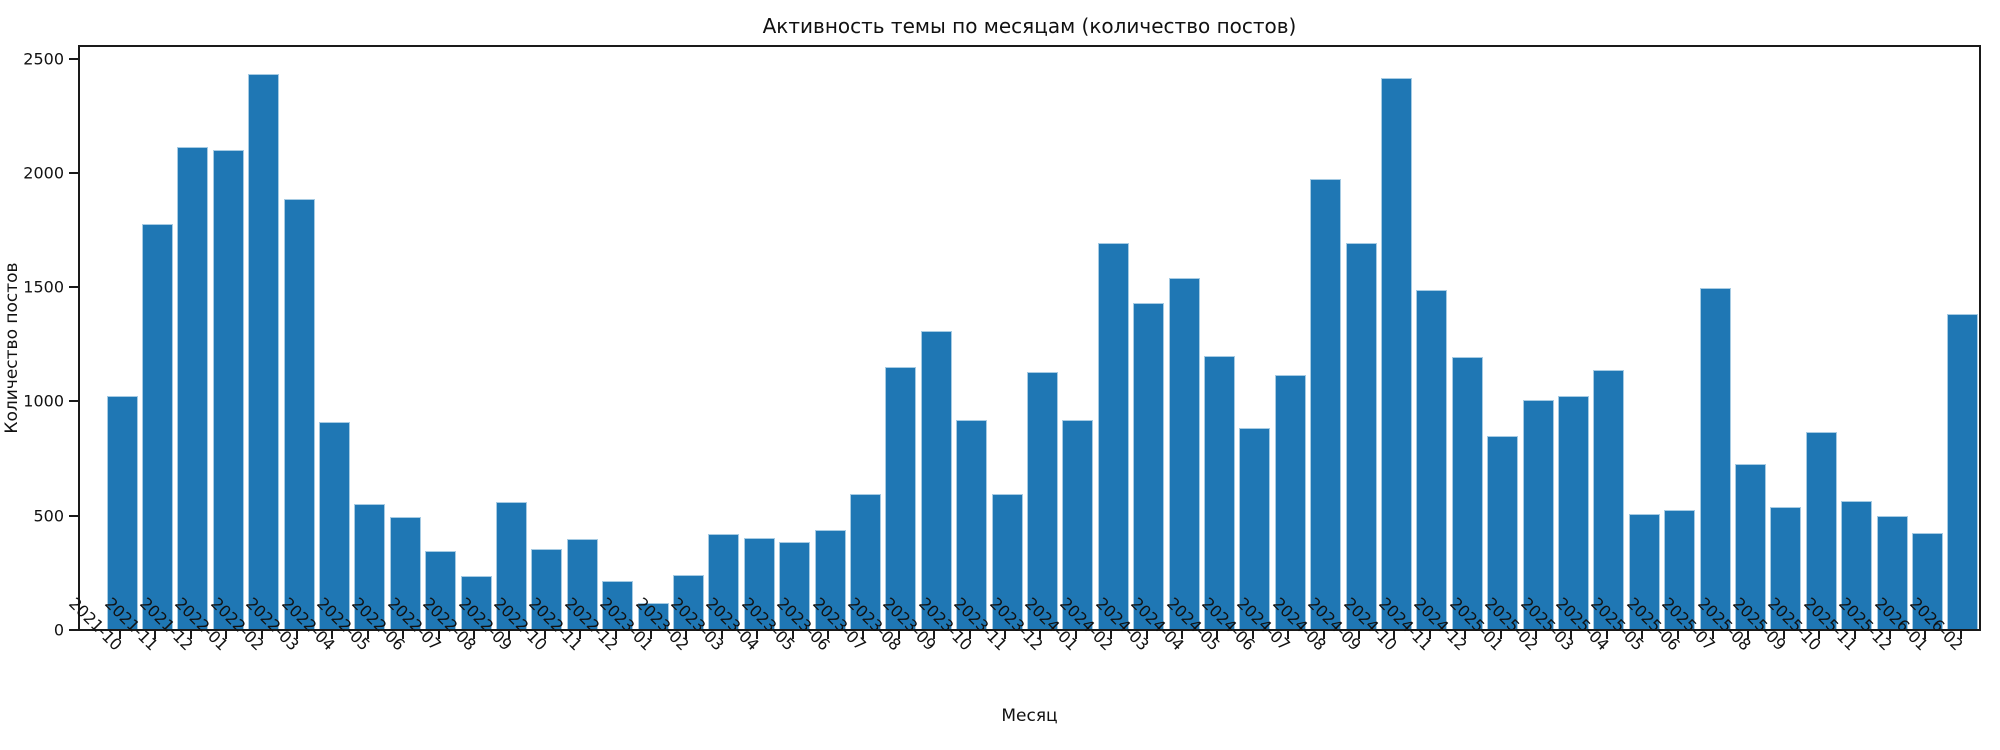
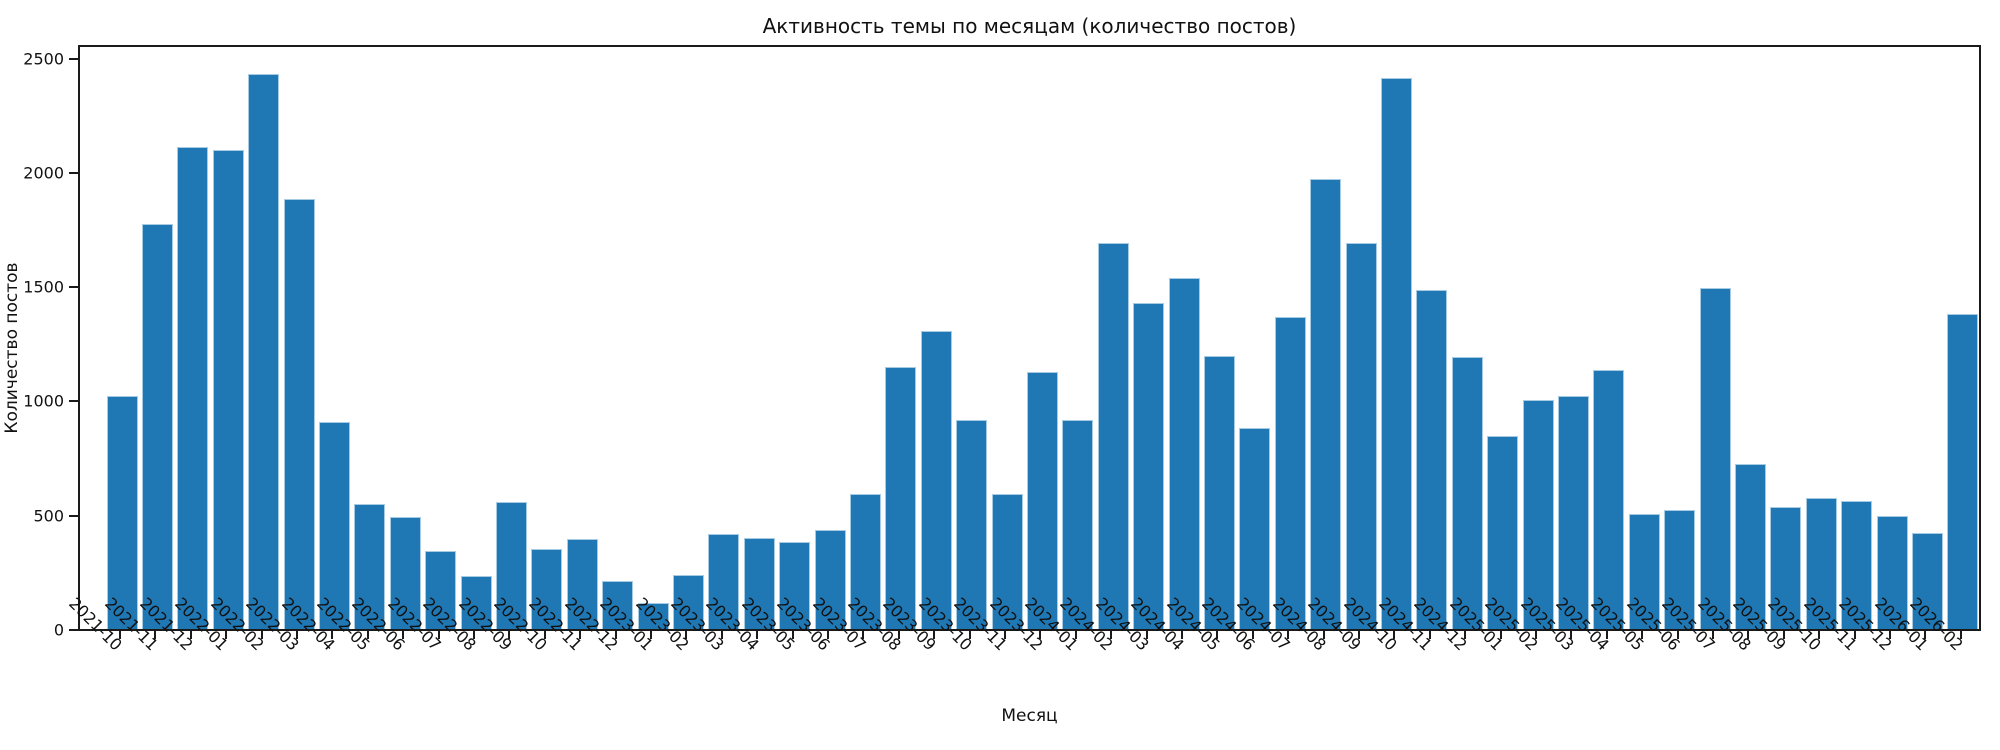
2024-07: 1110 -> 1360
2025-10: 860 -> 580
